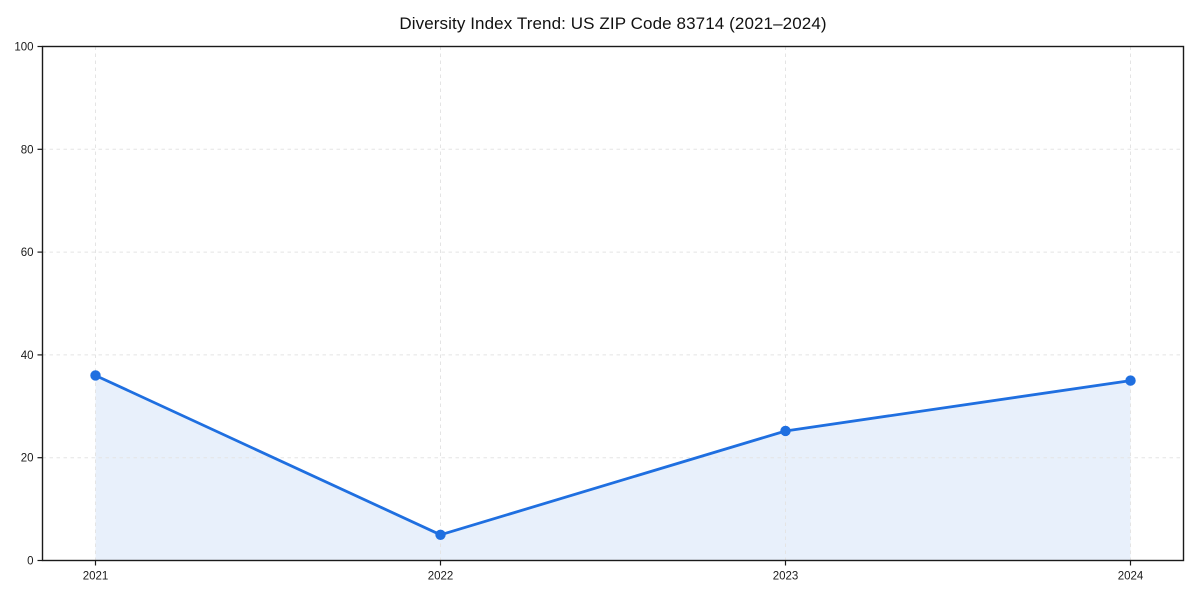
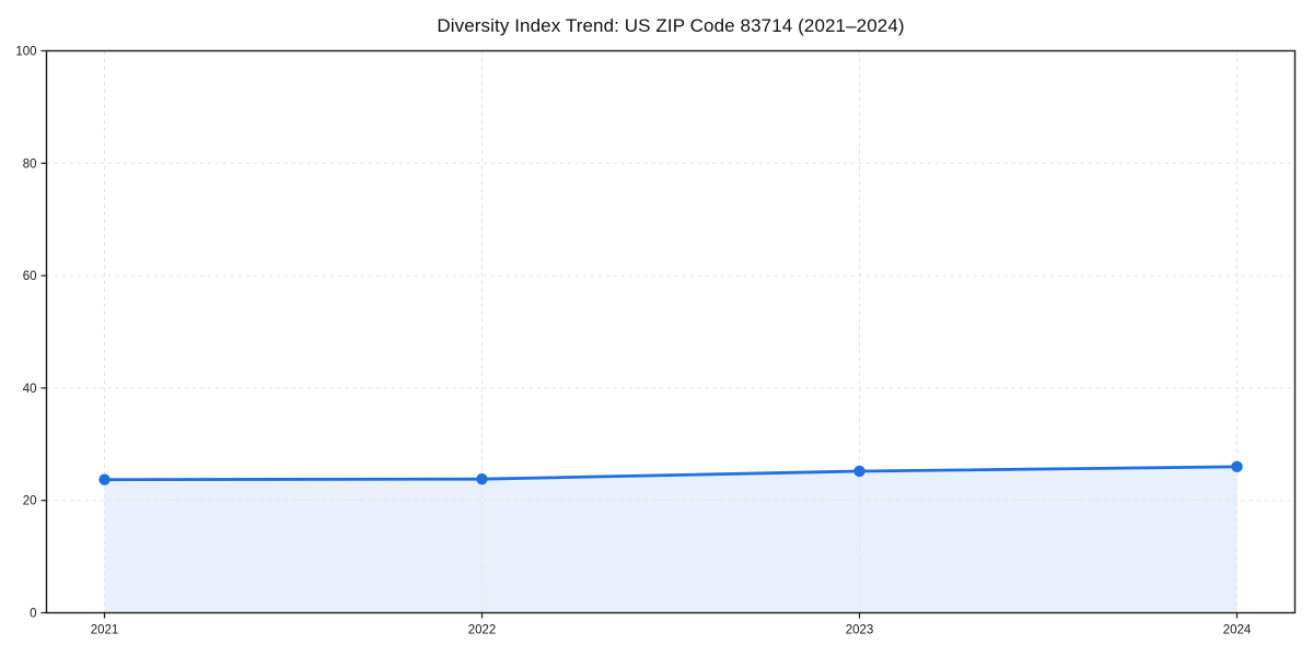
2021: 36 -> 24
2022: 5 -> 24
2024: 35 -> 26
